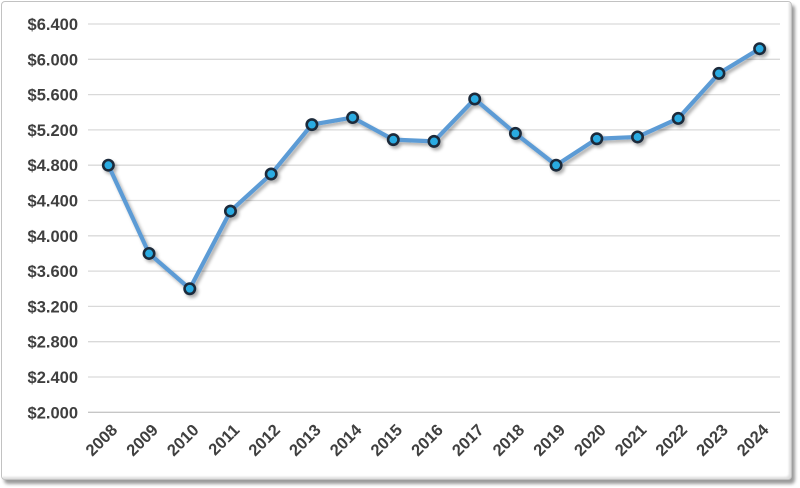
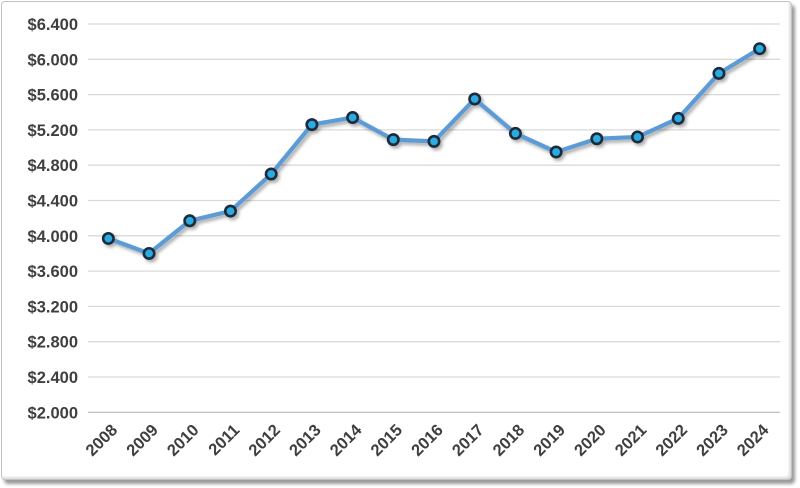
2008: $4800 -> $4000
2010: $3400 -> $4200
2019: $4800 -> $5000
